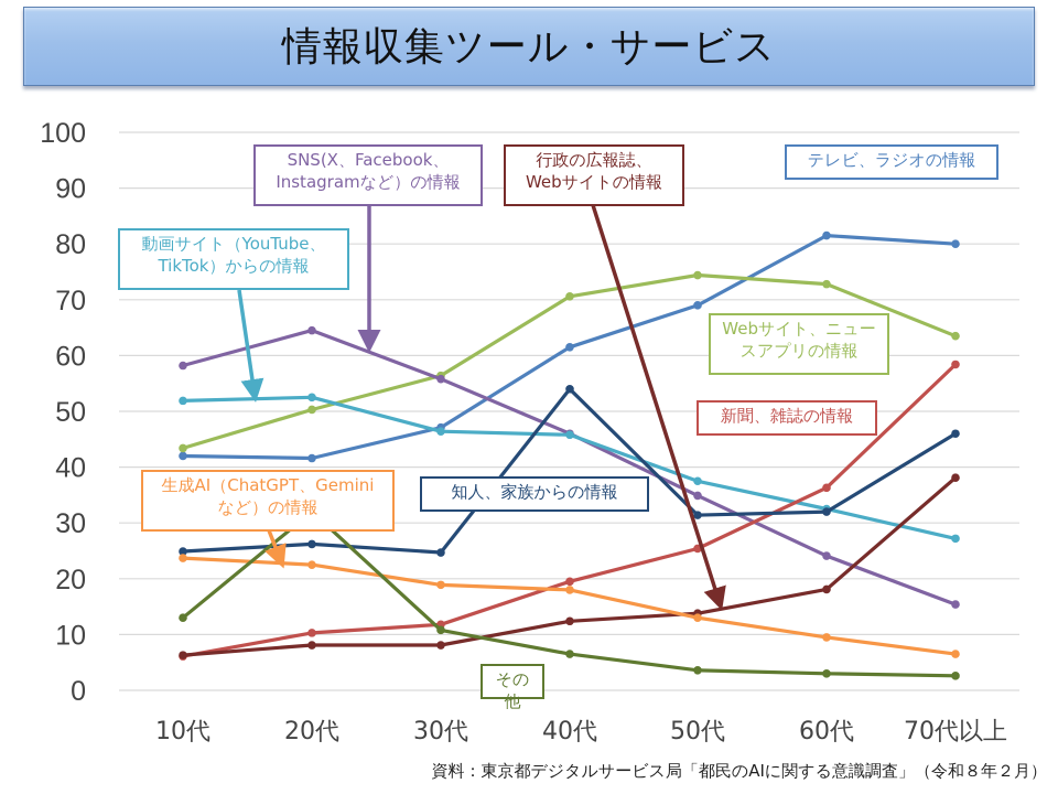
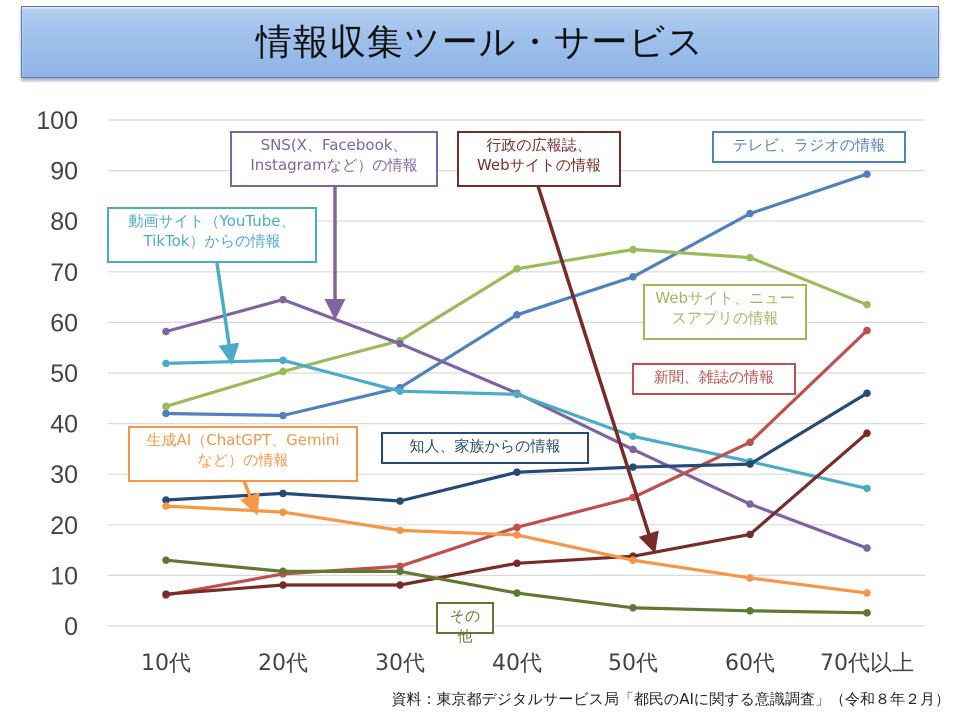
その他/20代: 32 -> 11
知人、家族からの情報/40代: 54 -> 30
テレビ、ラジオの情報/70代以上: 80 -> 89
